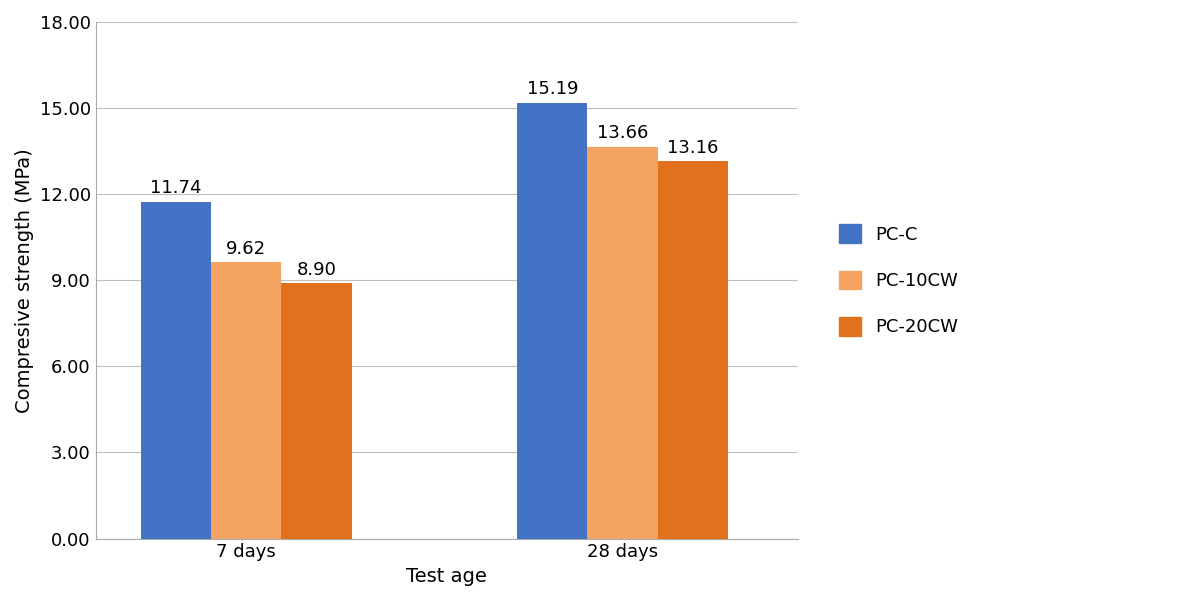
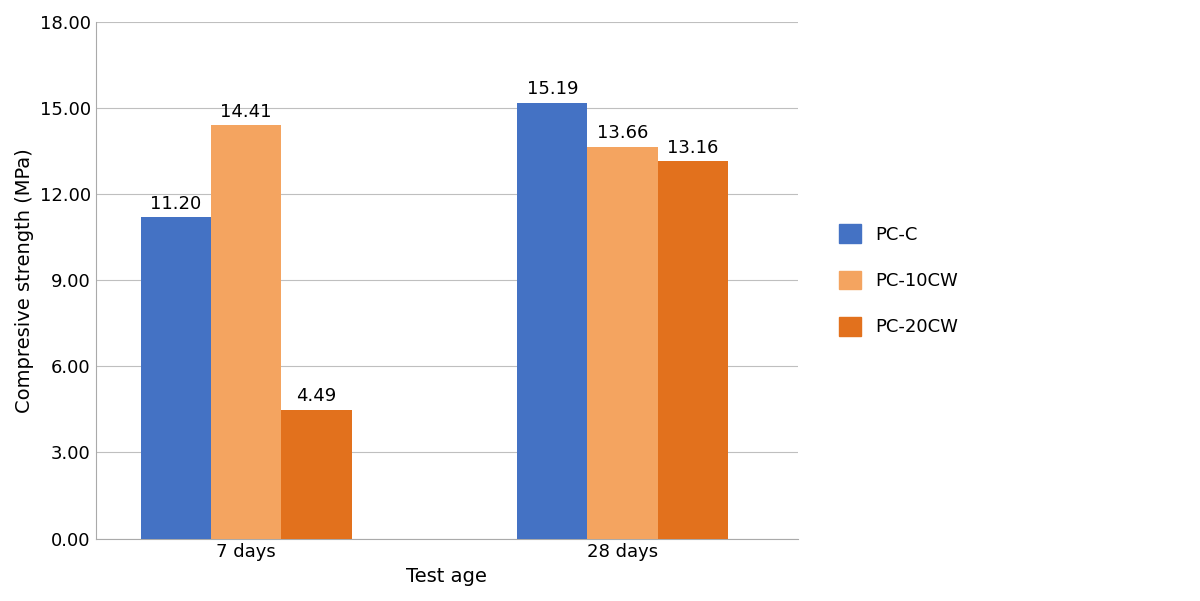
PC-C/7 days: 11.74 -> 11.20
PC-10CW/7 days: 9.62 -> 14.41
PC-20CW/7 days: 8.90 -> 4.49
